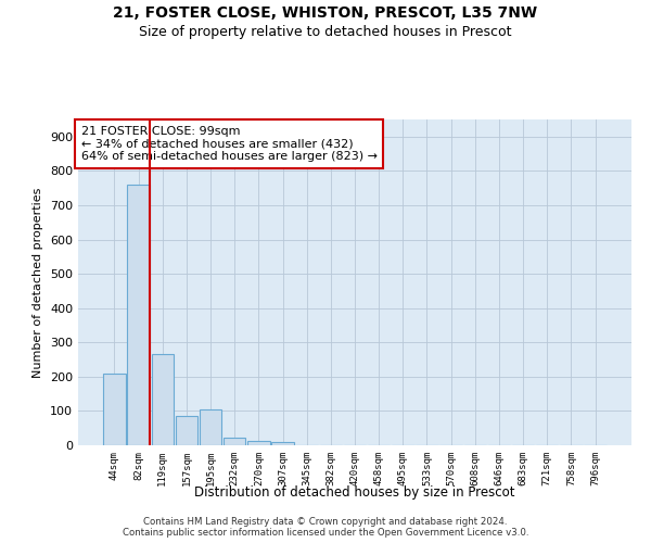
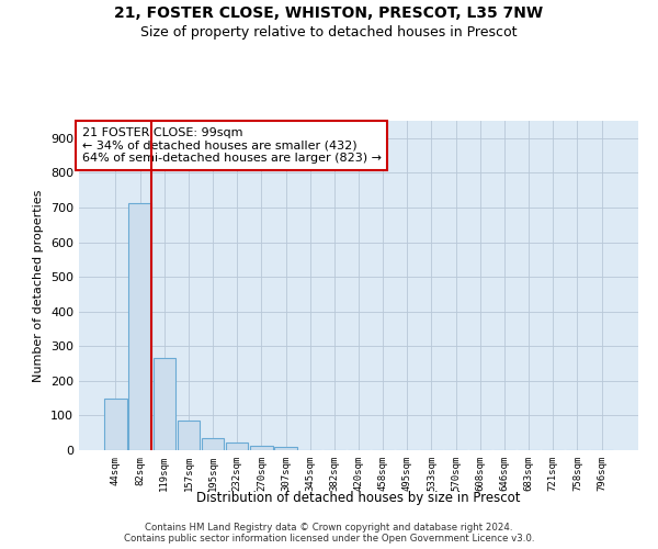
44sqm: 210 -> 148
82sqm: 760 -> 712
195sqm: 105 -> 35
